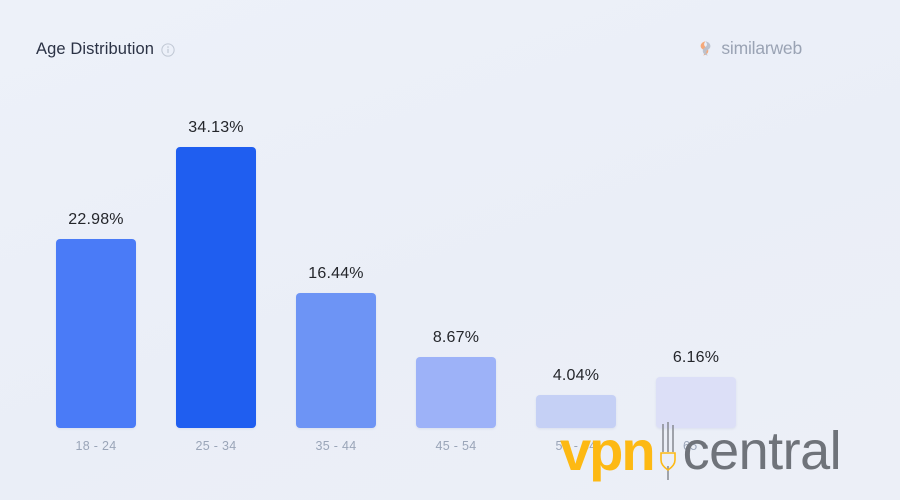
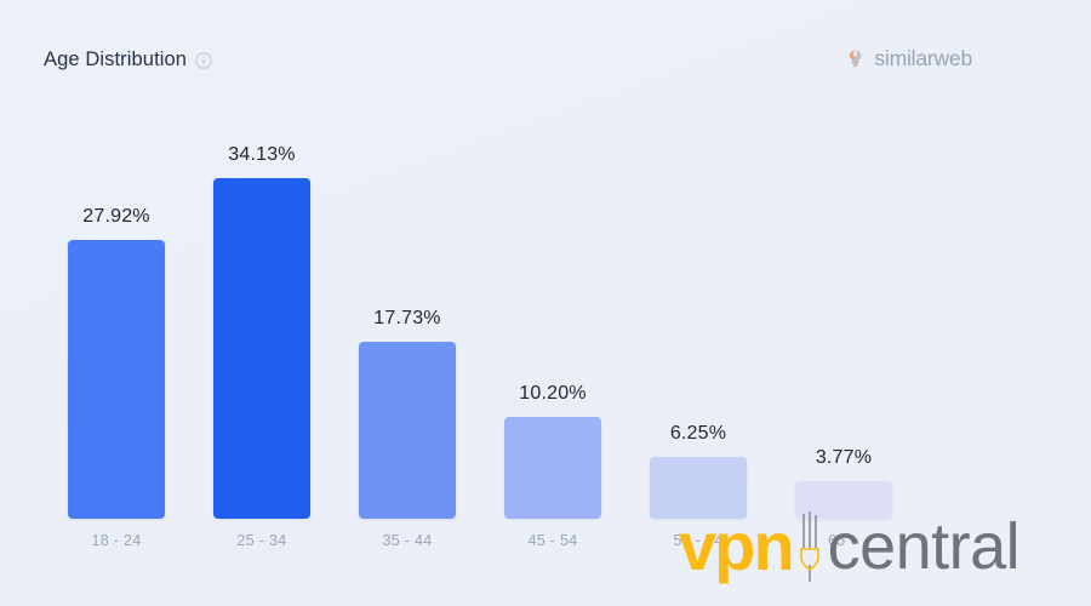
18 - 24: 22.98% -> 27.92%
35 - 44: 16.44% -> 17.73%
45 - 54: 8.67% -> 10.20%
55 - 64: 4.04% -> 6.25%
65 +: 6.16% -> 3.77%
